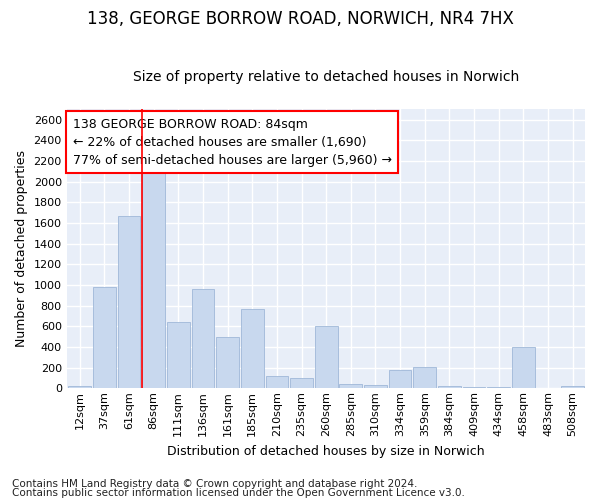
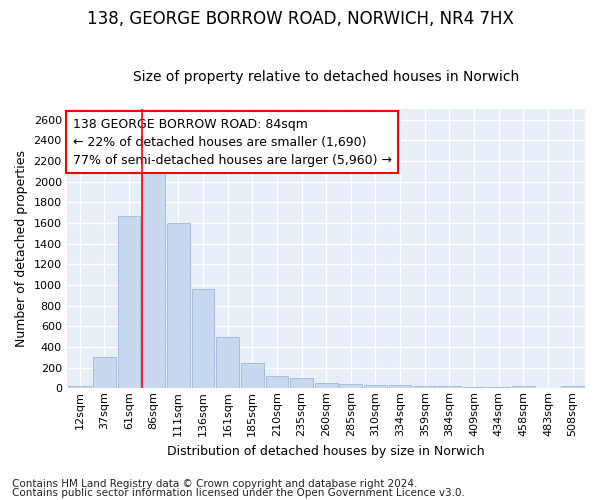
37sqm: 980 -> 300
111sqm: 640 -> 1600
185sqm: 770 -> 250
260sqm: 600 -> 50
334sqm: 180 -> 30
359sqm: 210 -> 20
458sqm: 400 -> 20
